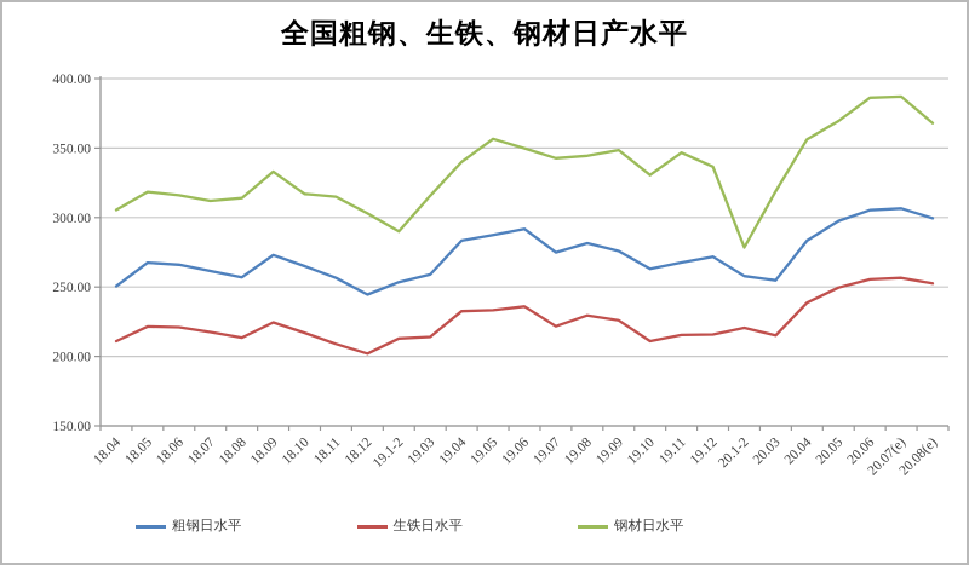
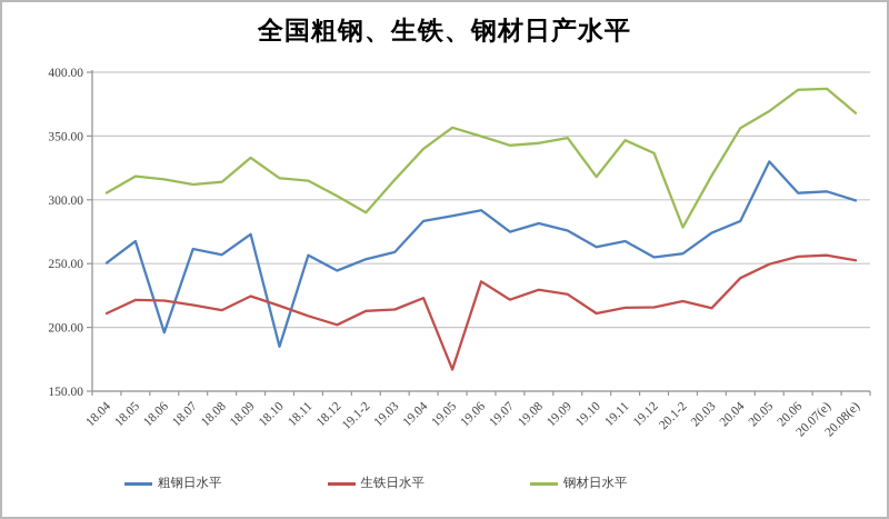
粗钢日水平/18.06: 266 -> 196
粗钢日水平/18.10: 265 -> 185
生铁日水平/19.04: 233 -> 223
生铁日水平/19.05: 233 -> 167
钢材日水平/19.10: 331 -> 318
粗钢日水平/19.12: 272 -> 255
粗钢日水平/20.03: 255 -> 274
粗钢日水平/20.05: 298 -> 330
